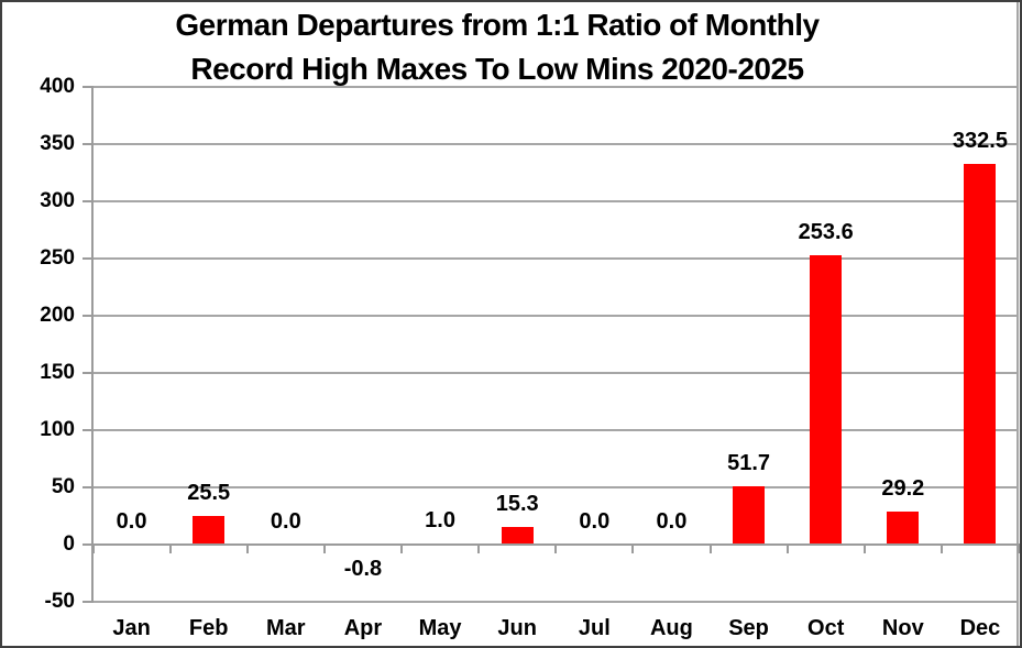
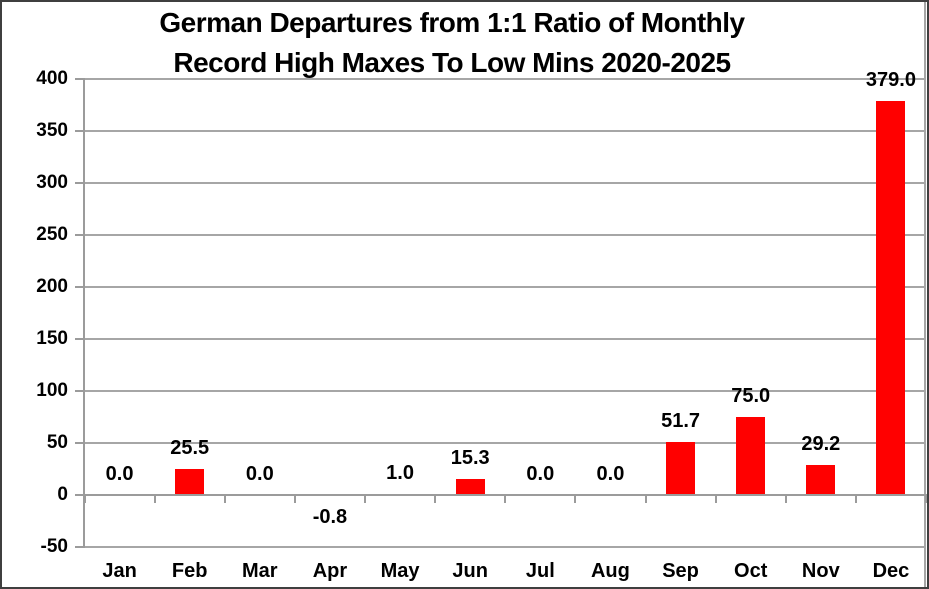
Oct: 253.6 -> 75.0
Dec: 332.5 -> 379.0
